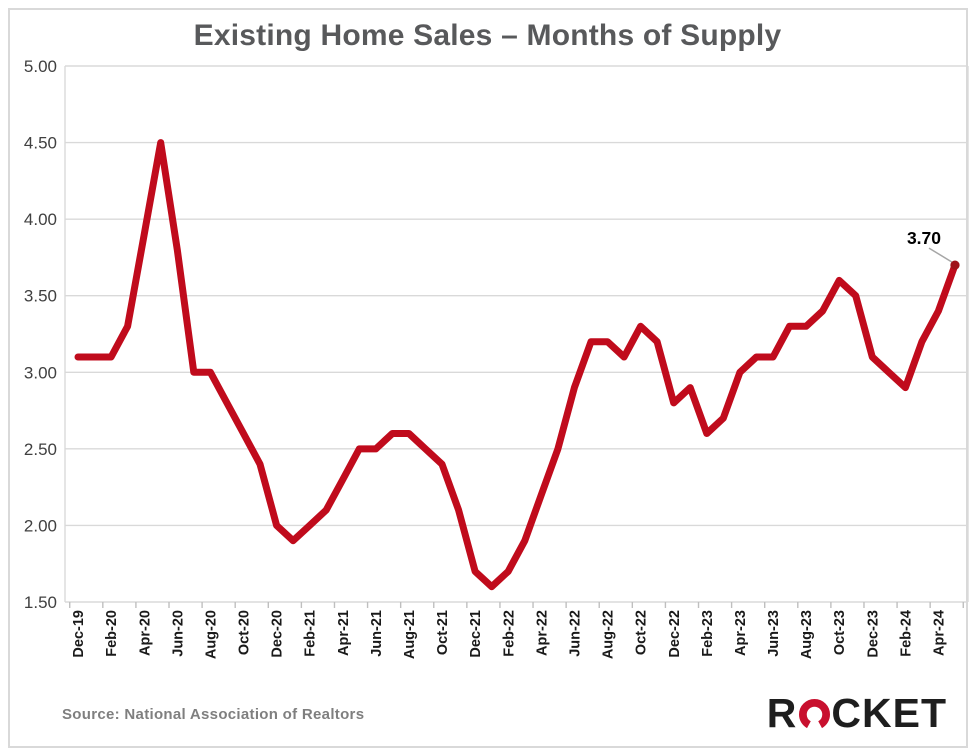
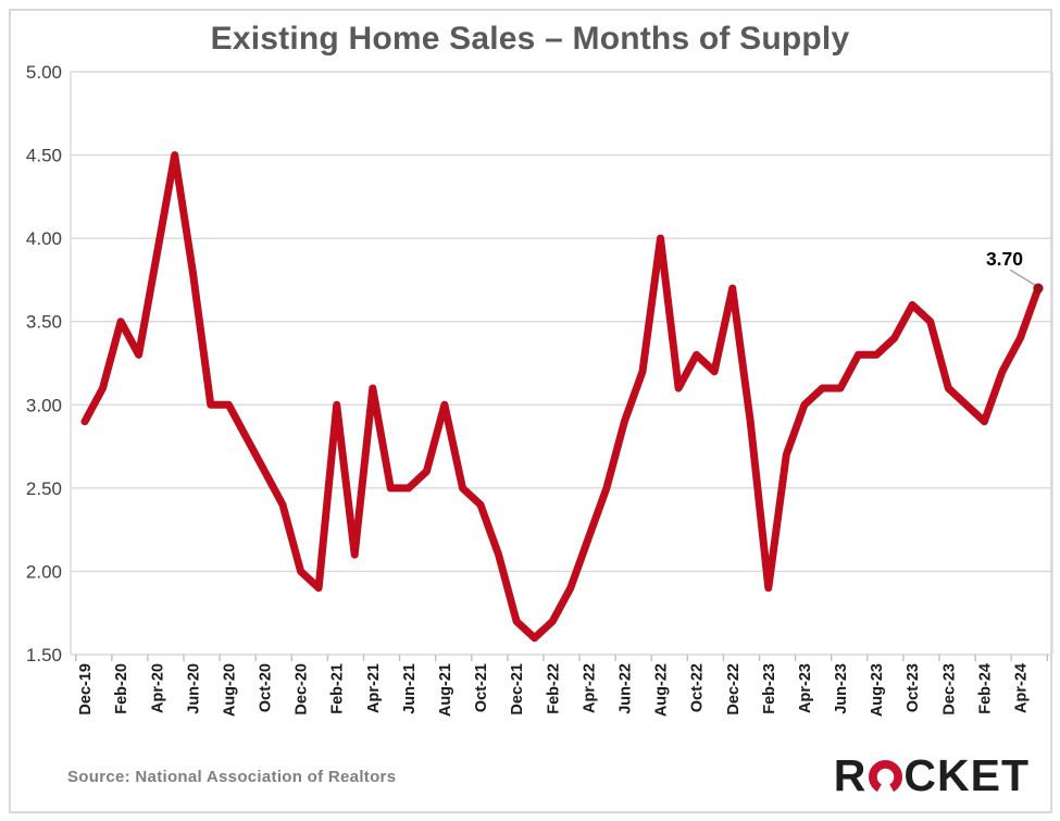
Dec-19: 3.1 -> 2.9
Feb-20: 3.1 -> 3.5
Feb-21: 2.0 -> 3.0
Apr-21: 2.3 -> 3.1
Aug-21: 2.6 -> 3.0
Aug-22: 3.2 -> 4.0
Dec-22: 2.8 -> 3.7
Feb-23: 2.6 -> 1.9
